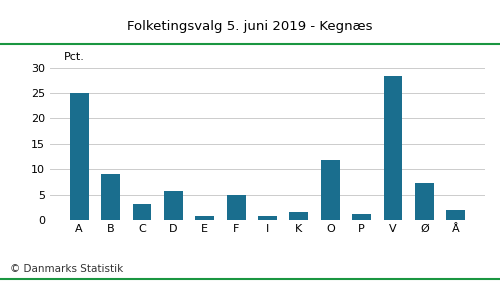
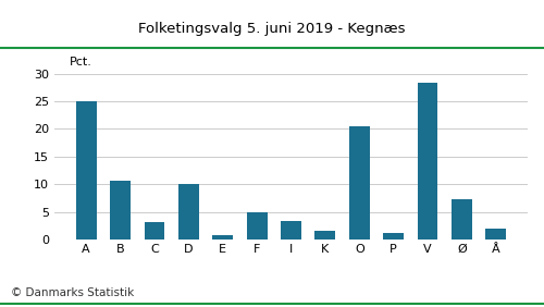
B: 9.0 -> 10.6
D: 5.8 -> 10.0
I: 0.7 -> 3.4
O: 11.8 -> 20.4
